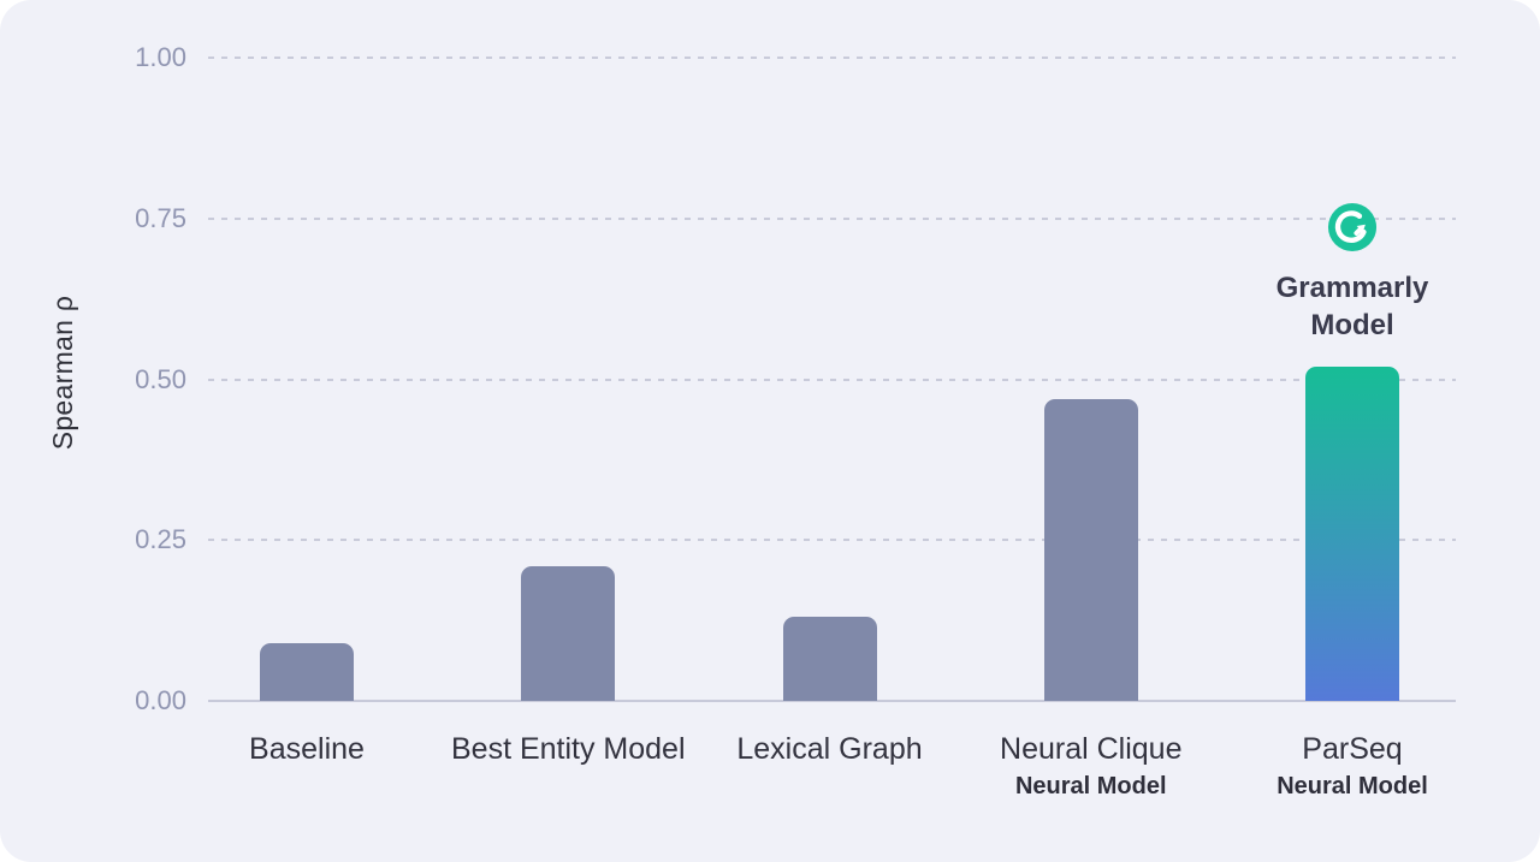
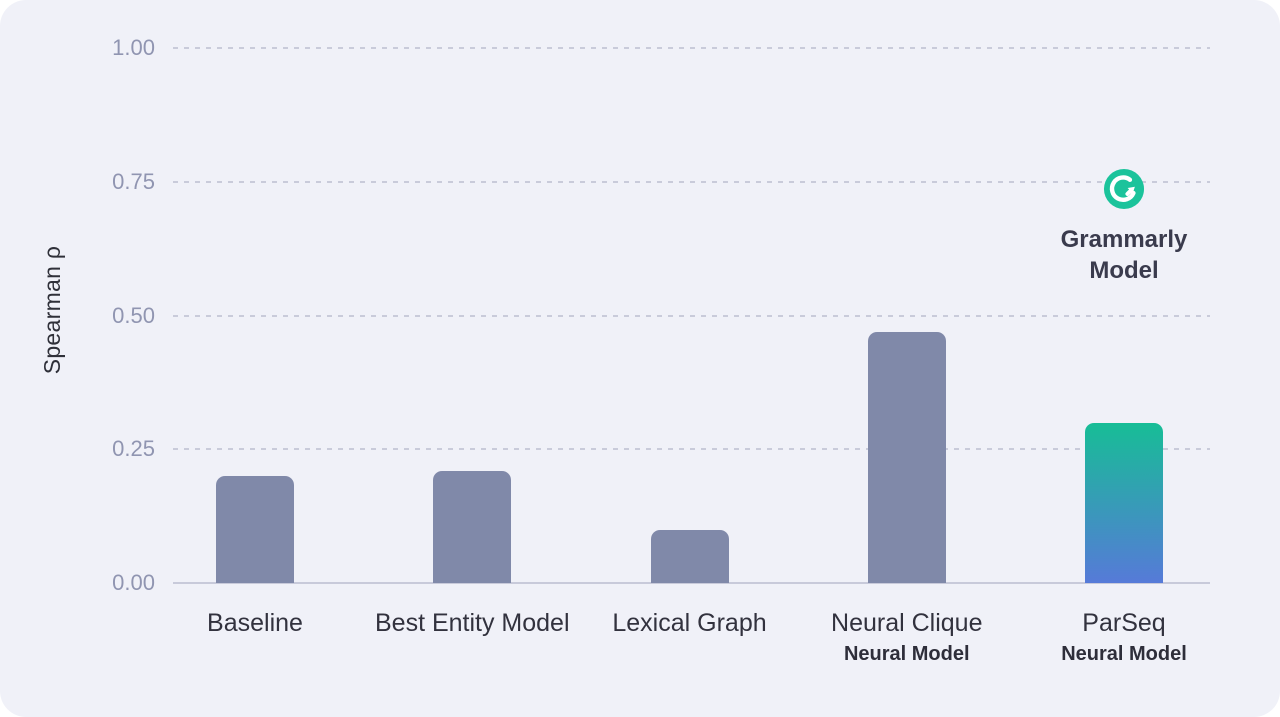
Baseline: 0.09 -> 0.20
Lexical Graph: 0.13 -> 0.10
ParSeq: 0.52 -> 0.30
